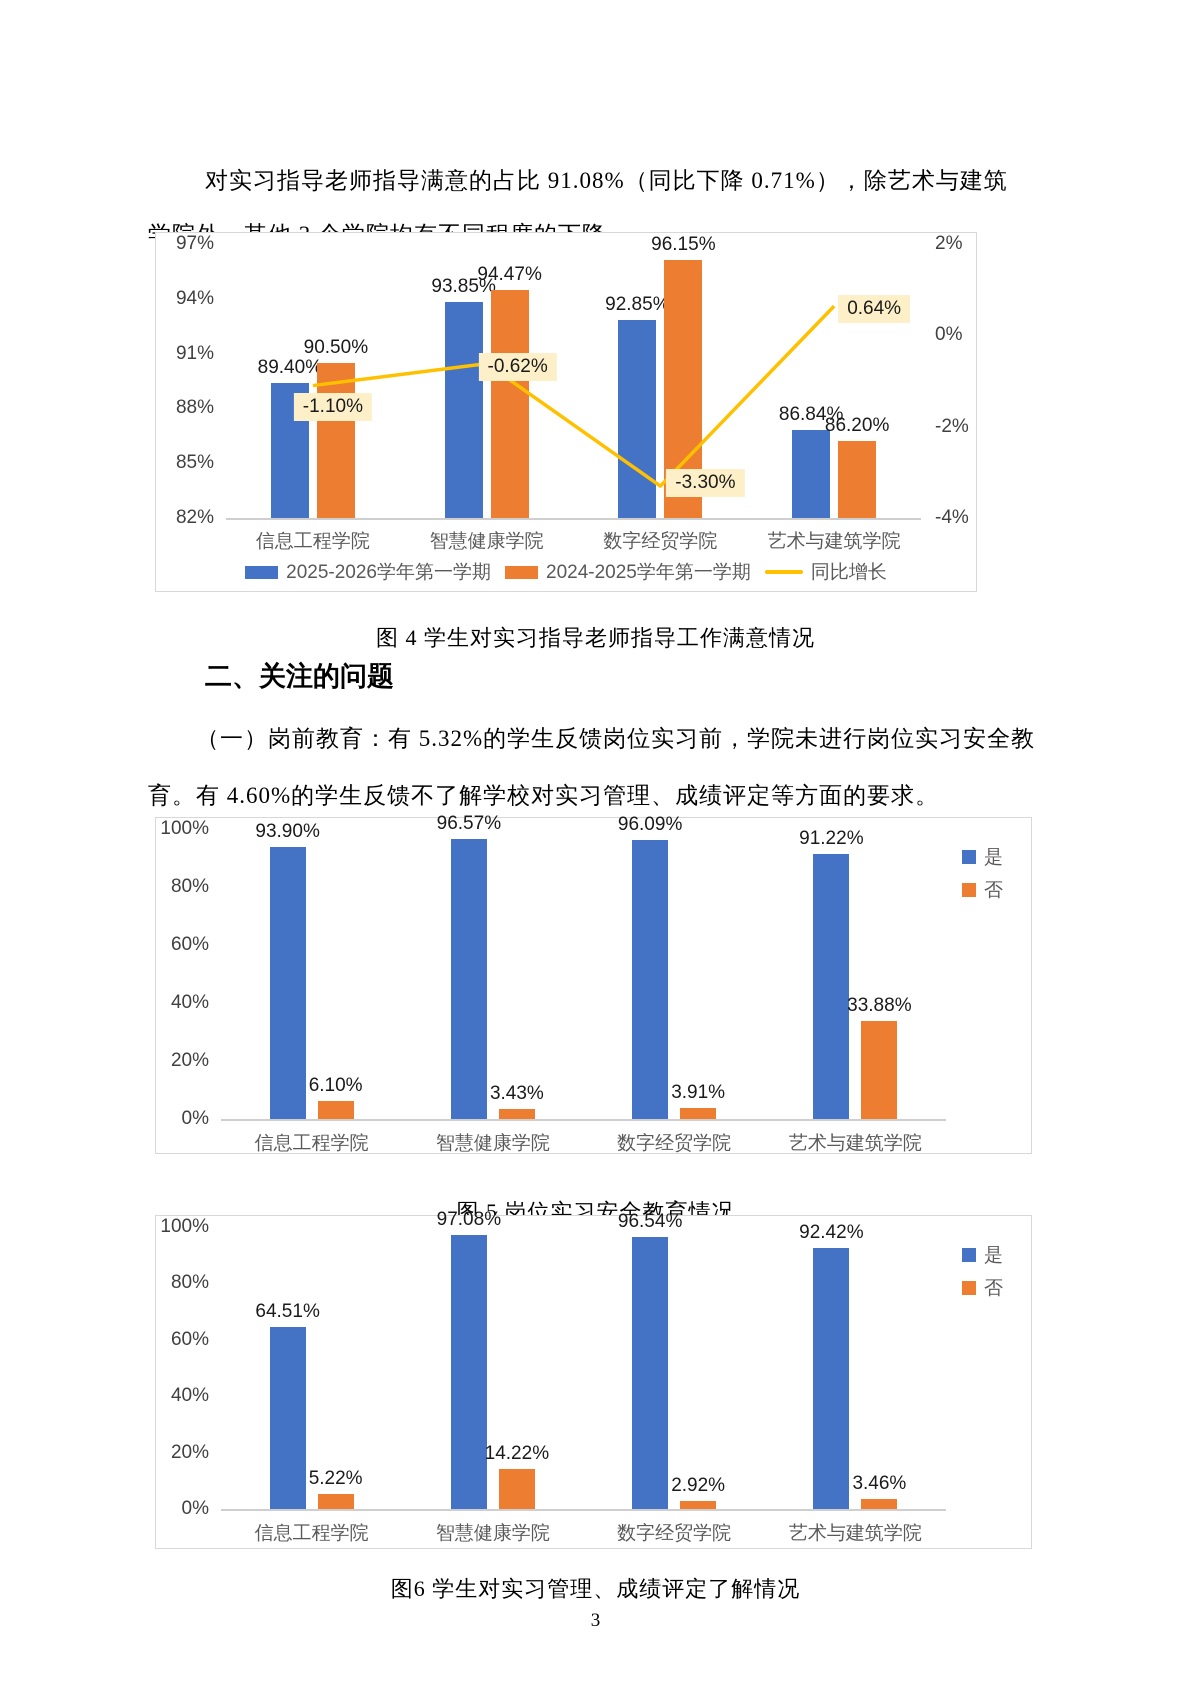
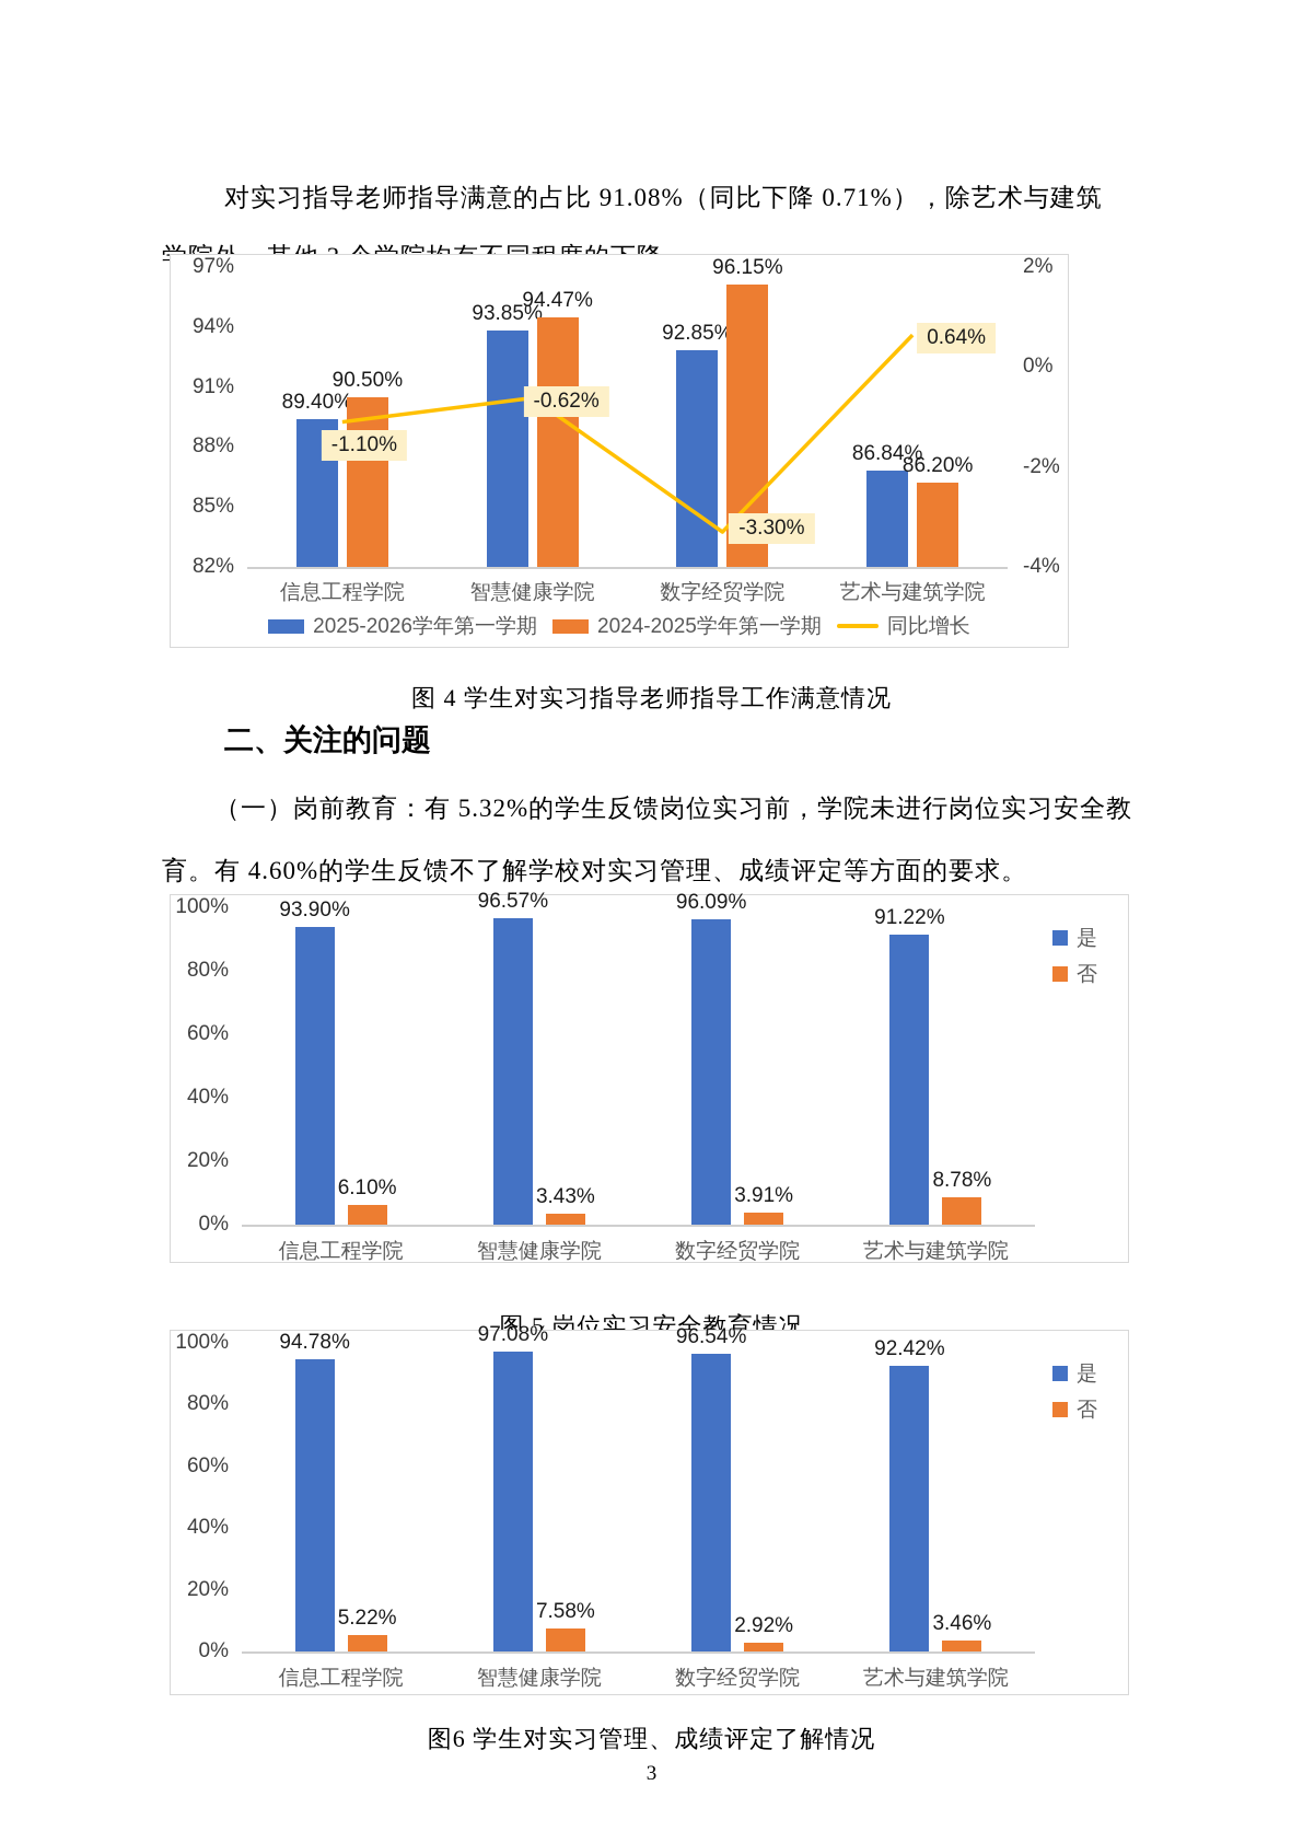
图 5 岗位实习安全教育情况/否/艺术与建筑学院: 33.88% -> 8.78%
图6 学生对实习管理、成绩评定了解情况/是/信息工程学院: 64.51% -> 94.78%
图6 学生对实习管理、成绩评定了解情况/否/智慧健康学院: 14.22% -> 7.58%
